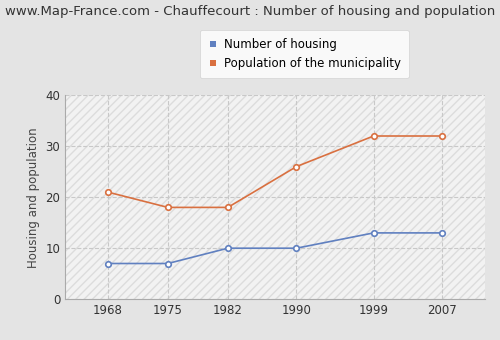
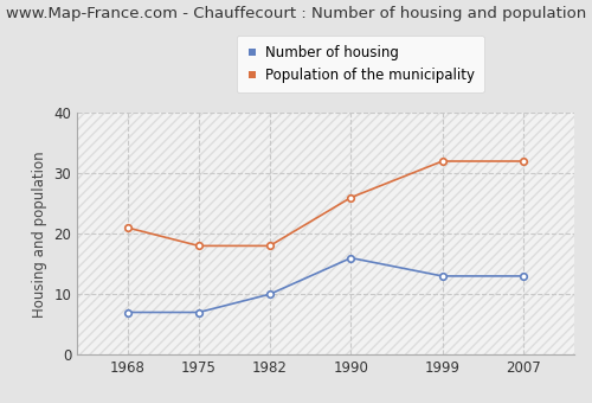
Number of housing/1990: 10 -> 16
